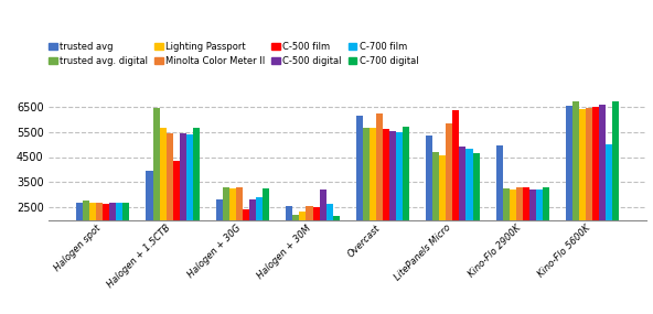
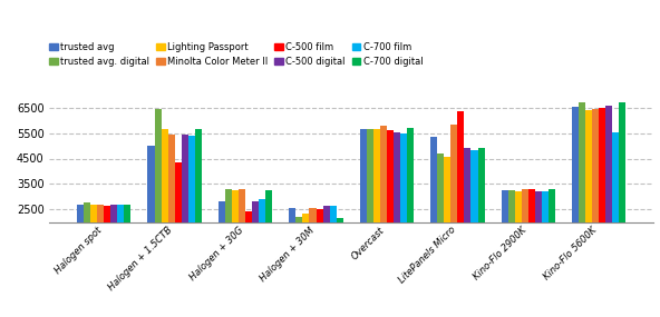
trusted avg/Halogen + 1.5CTB: 3950 -> 5000
C-500 digital/Halogen + 30M: 3200 -> 2650
trusted avg/Overcast: 6150 -> 5650
Minolta Color Meter II/Overcast: 6250 -> 5800
C-700 digital/LitePanels Micro: 4650 -> 4900
trusted avg/Kino-Flo 2900K: 4950 -> 3250
C-700 film/Kino-Flo 5600K: 5000 -> 5550
